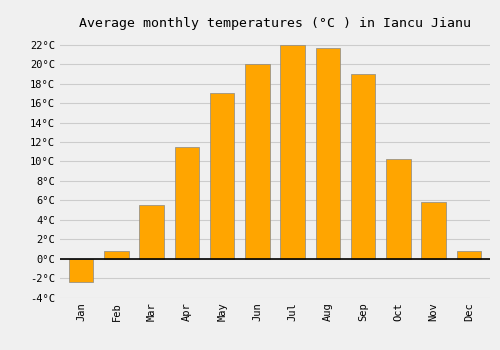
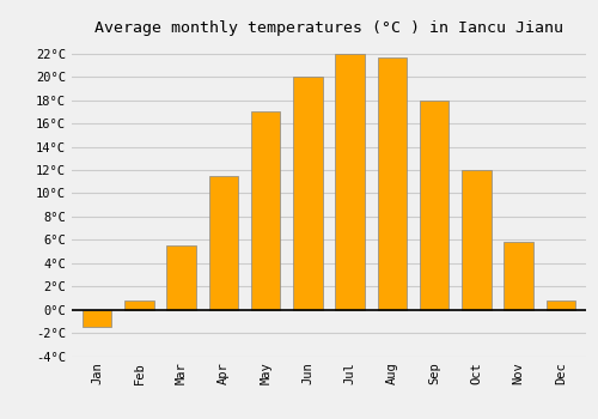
Jan: -2.4°C -> -1.5°C
Sep: 19.0°C -> 18.0°C
Oct: 10.2°C -> 12.0°C
